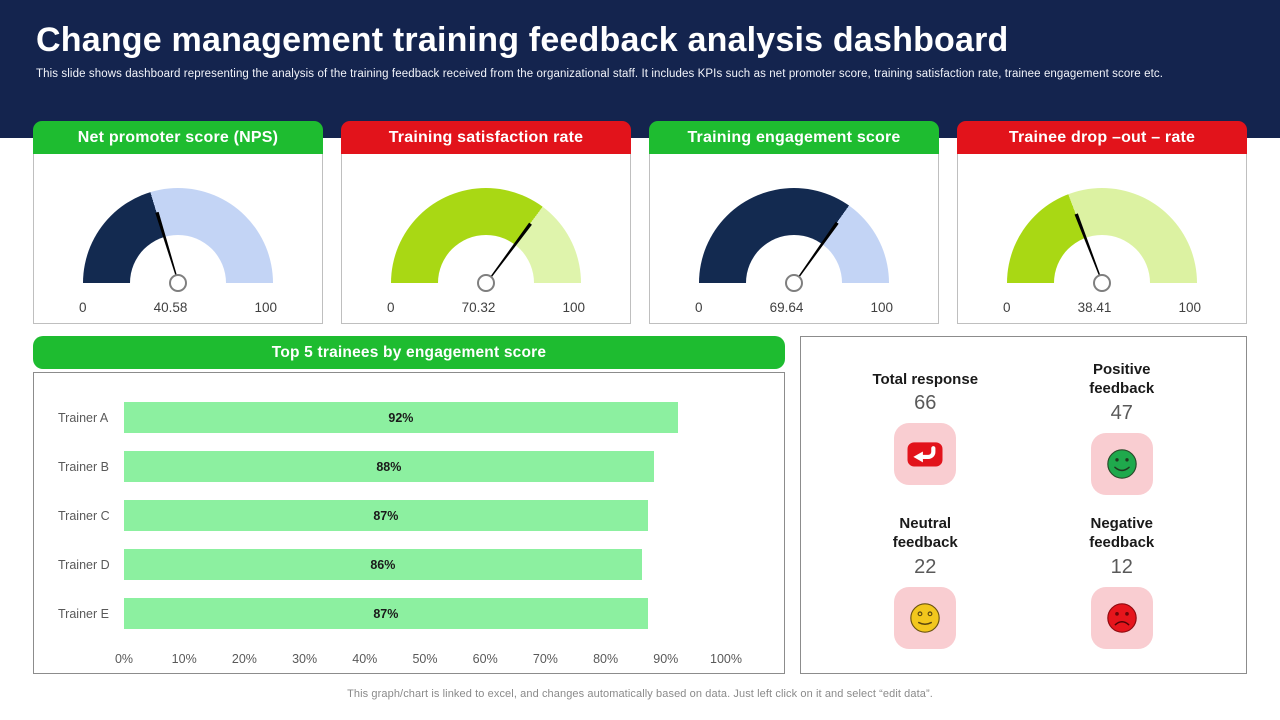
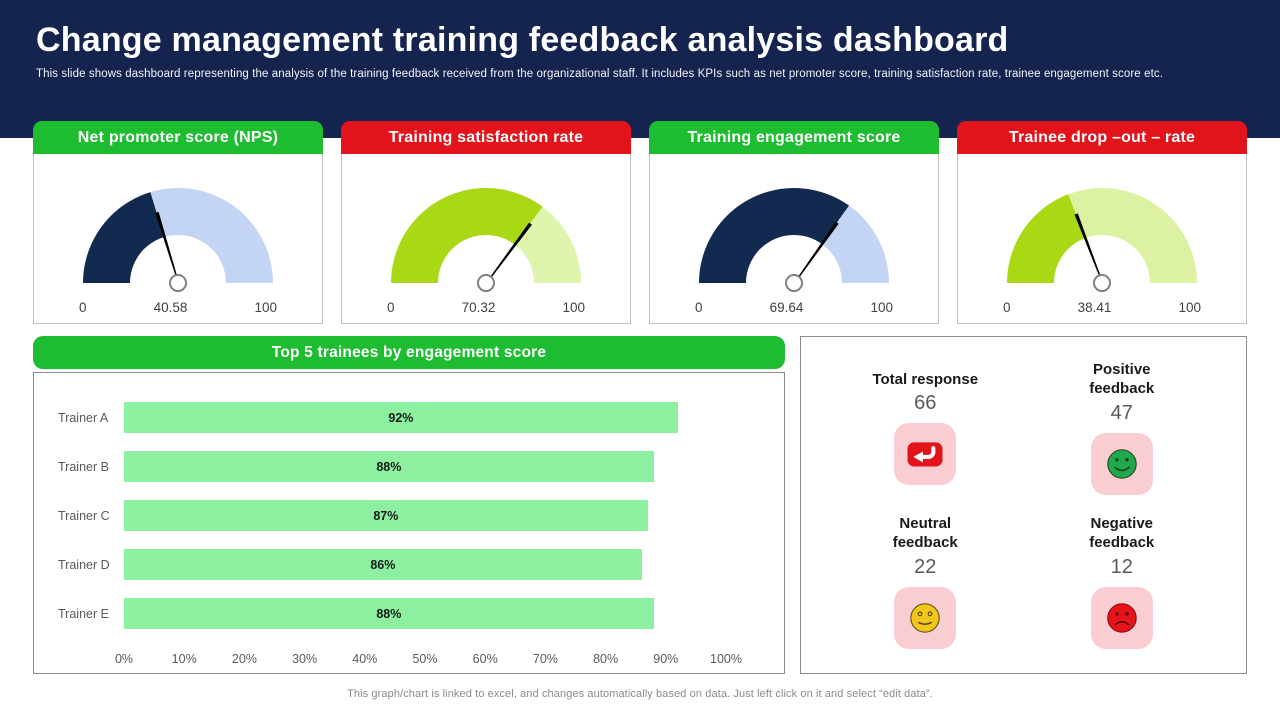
Top 5 trainees by engagement score/Trainer E: 87% -> 88%
